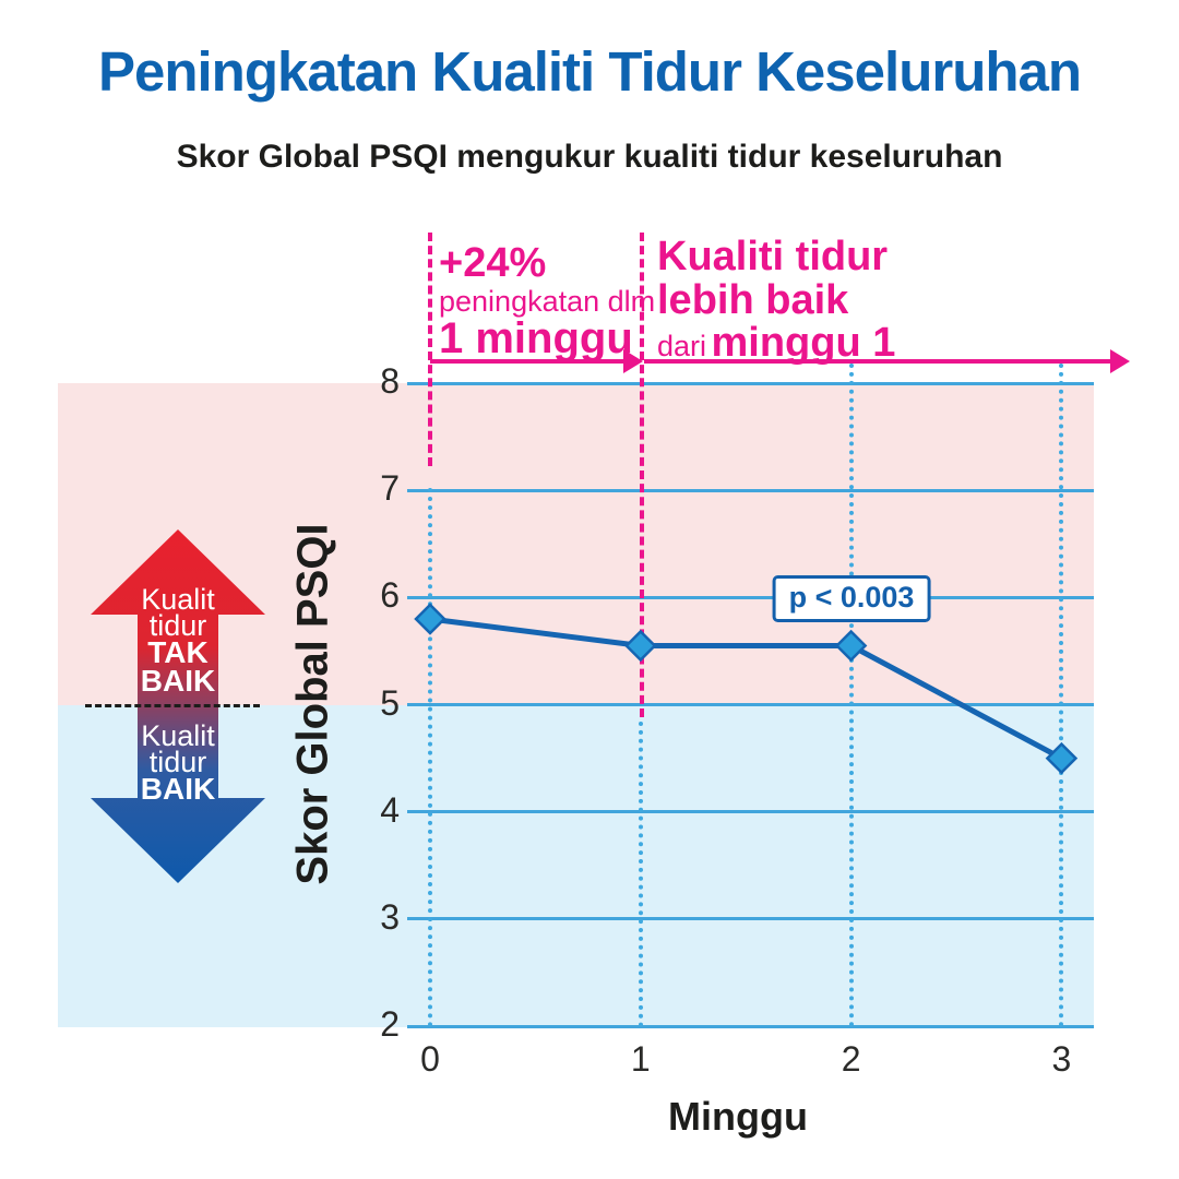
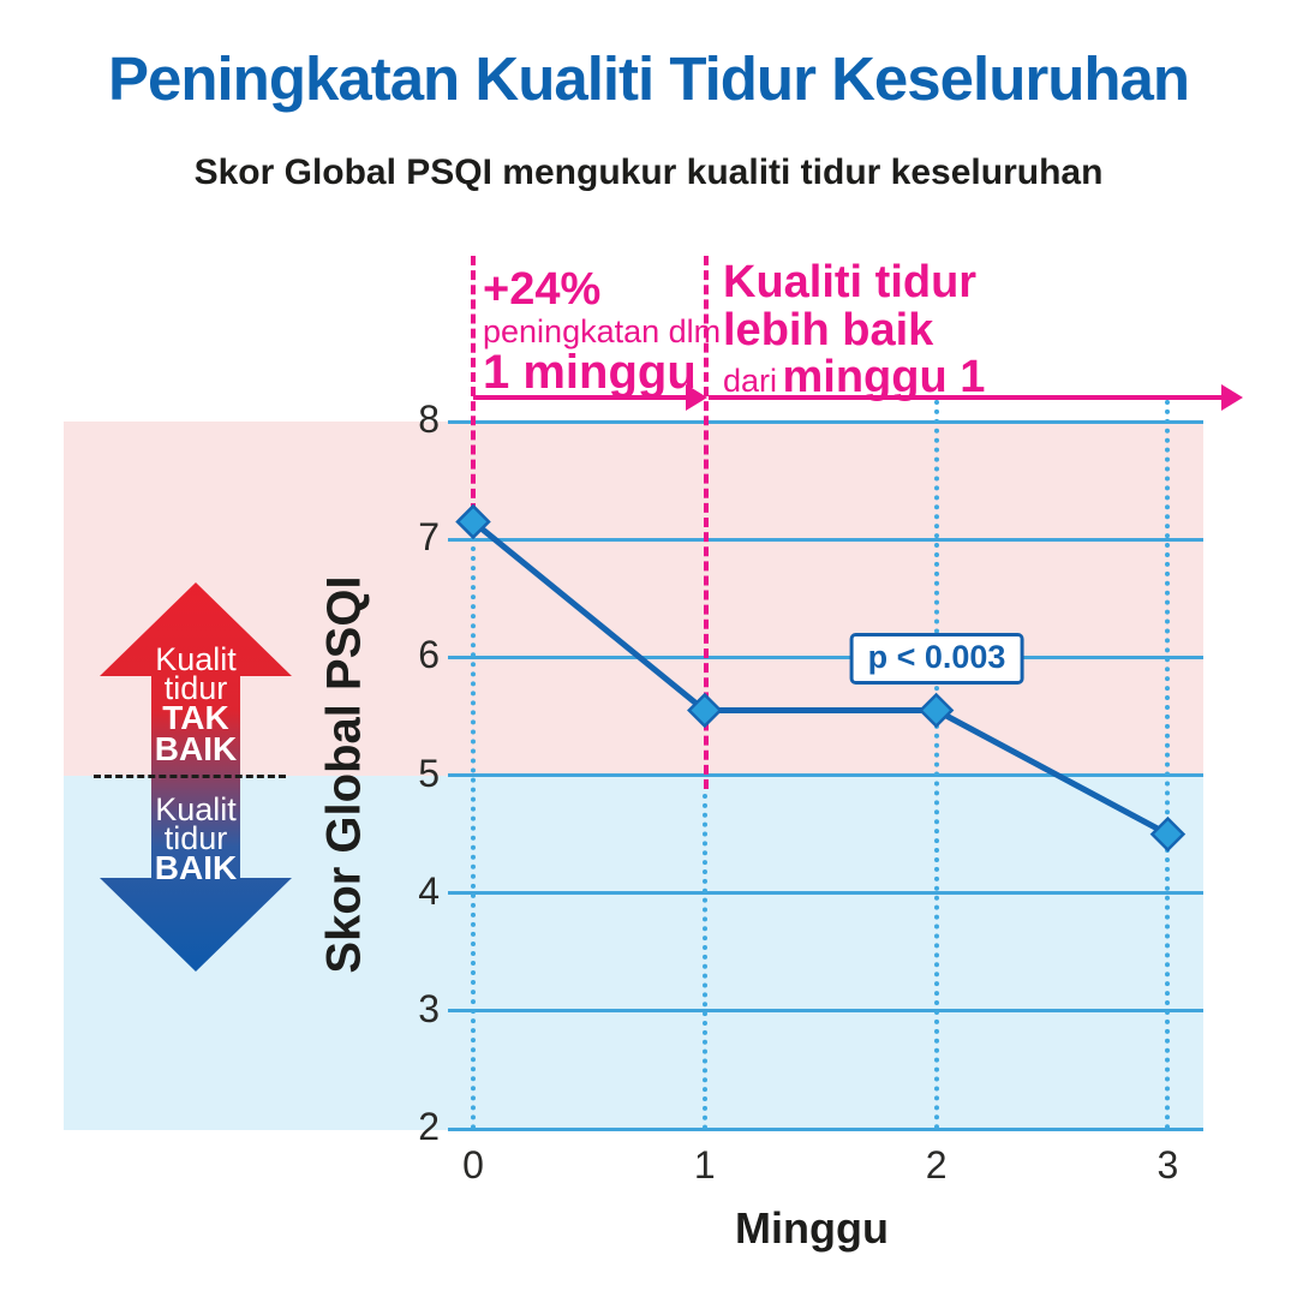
0: 5.8 -> 7.2
